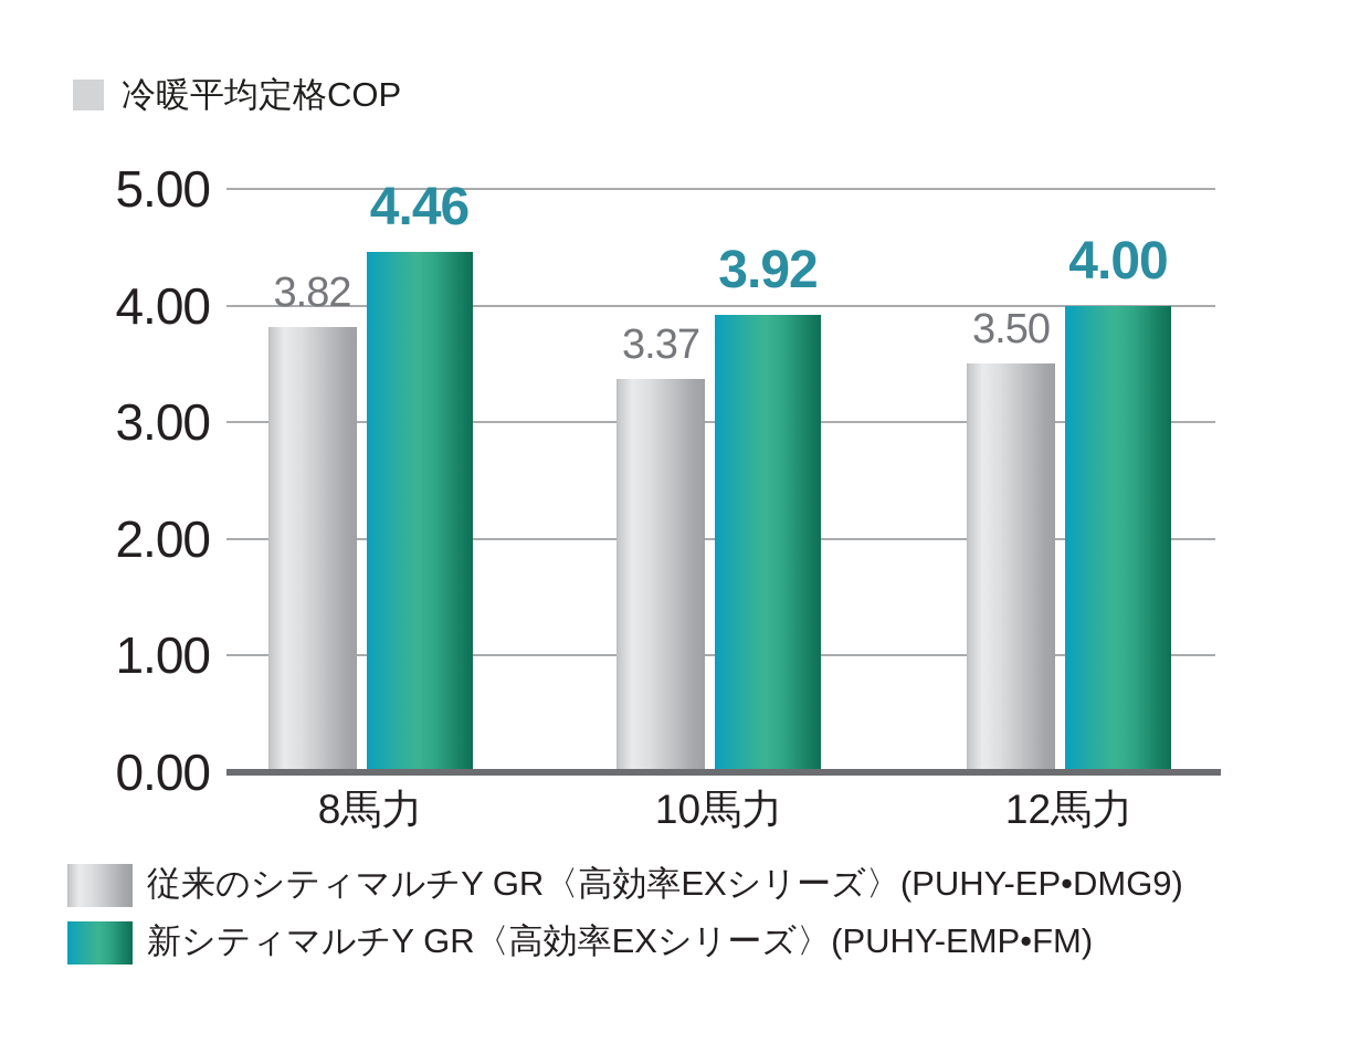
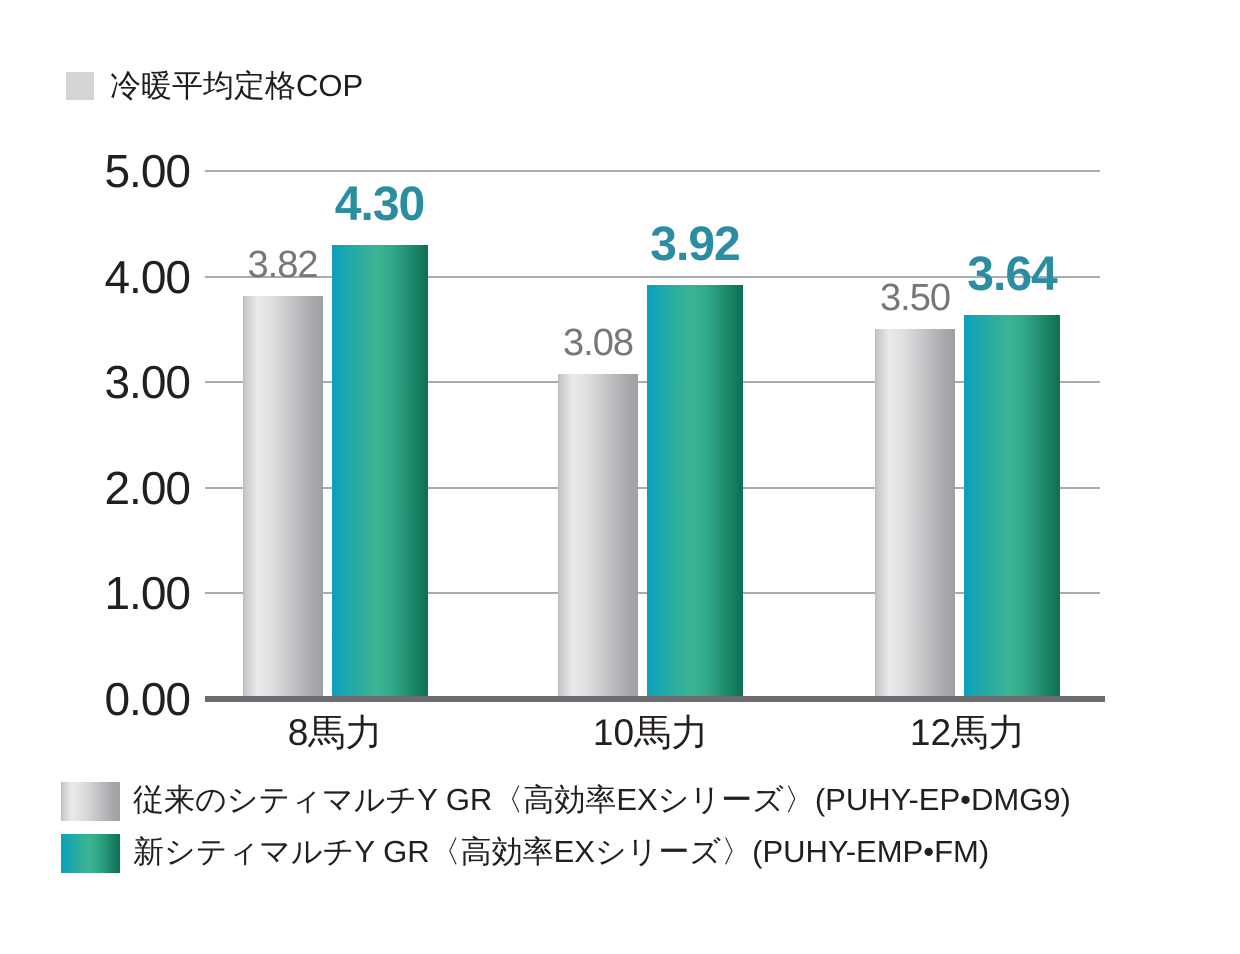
新シティマルチY GR〈高効率EXシリーズ〉(PUHY-EMP•FM)/8馬力: 4.46 -> 4.30
従来のシティマルチY GR〈高効率EXシリーズ〉(PUHY-EP•DMG9)/10馬力: 3.37 -> 3.08
新シティマルチY GR〈高効率EXシリーズ〉(PUHY-EMP•FM)/12馬力: 4.00 -> 3.64
